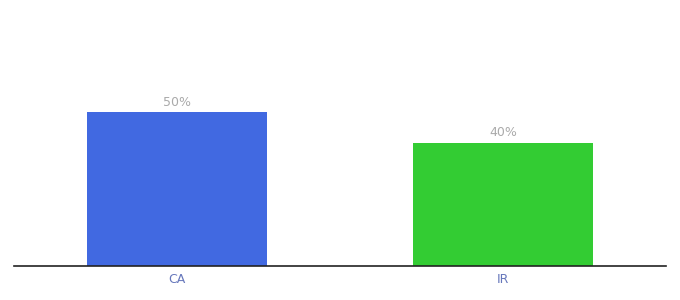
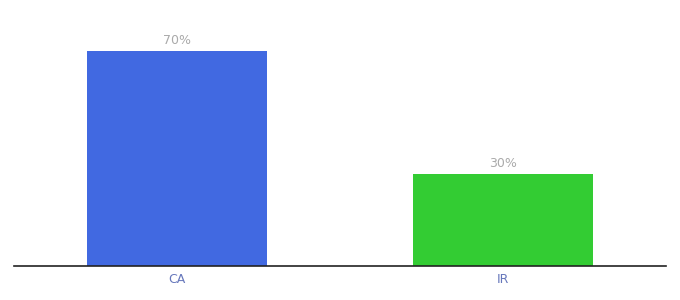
CA: 50% -> 70%
IR: 40% -> 30%
